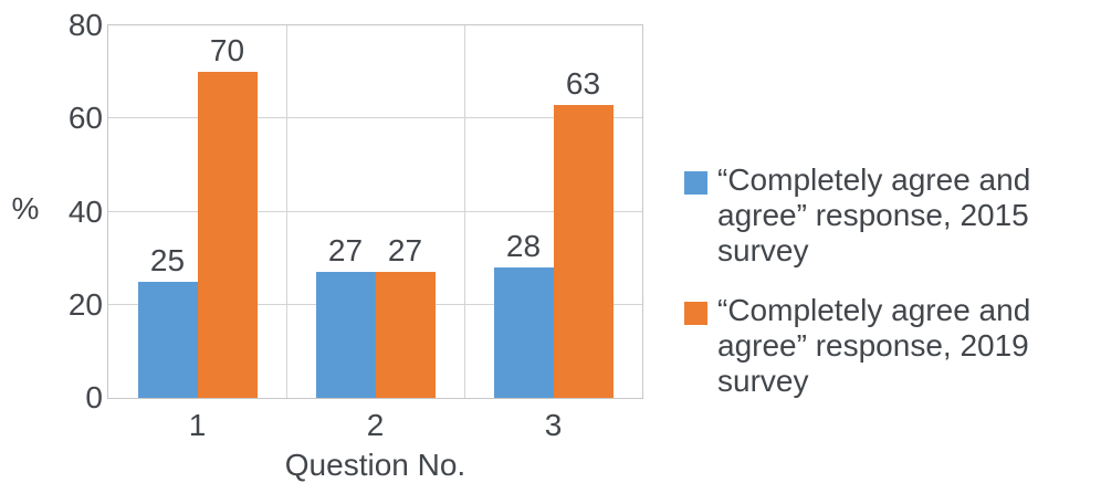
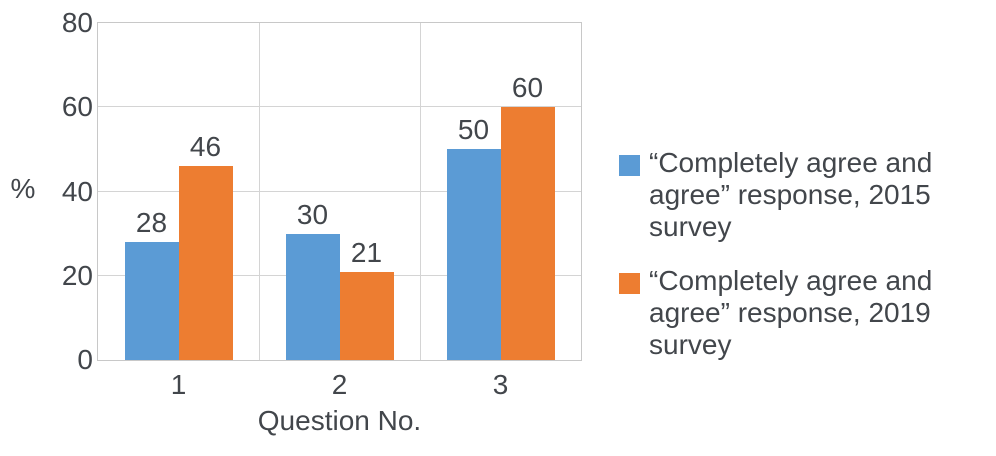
“Completely agree and agree” response, 2015 survey/1: 25 -> 28
“Completely agree and agree” response, 2019 survey/1: 70 -> 46
“Completely agree and agree” response, 2015 survey/2: 27 -> 30
“Completely agree and agree” response, 2019 survey/2: 27 -> 21
“Completely agree and agree” response, 2015 survey/3: 28 -> 50
“Completely agree and agree” response, 2019 survey/3: 63 -> 60
